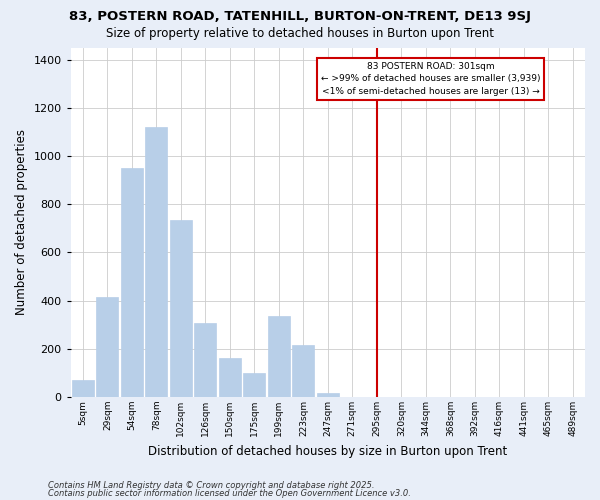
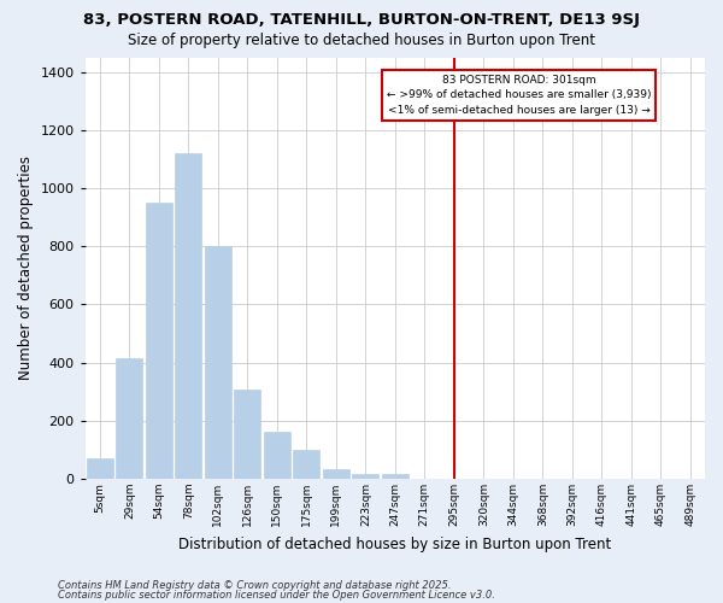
102sqm: 735 -> 800
199sqm: 335 -> 35
223sqm: 215 -> 15
